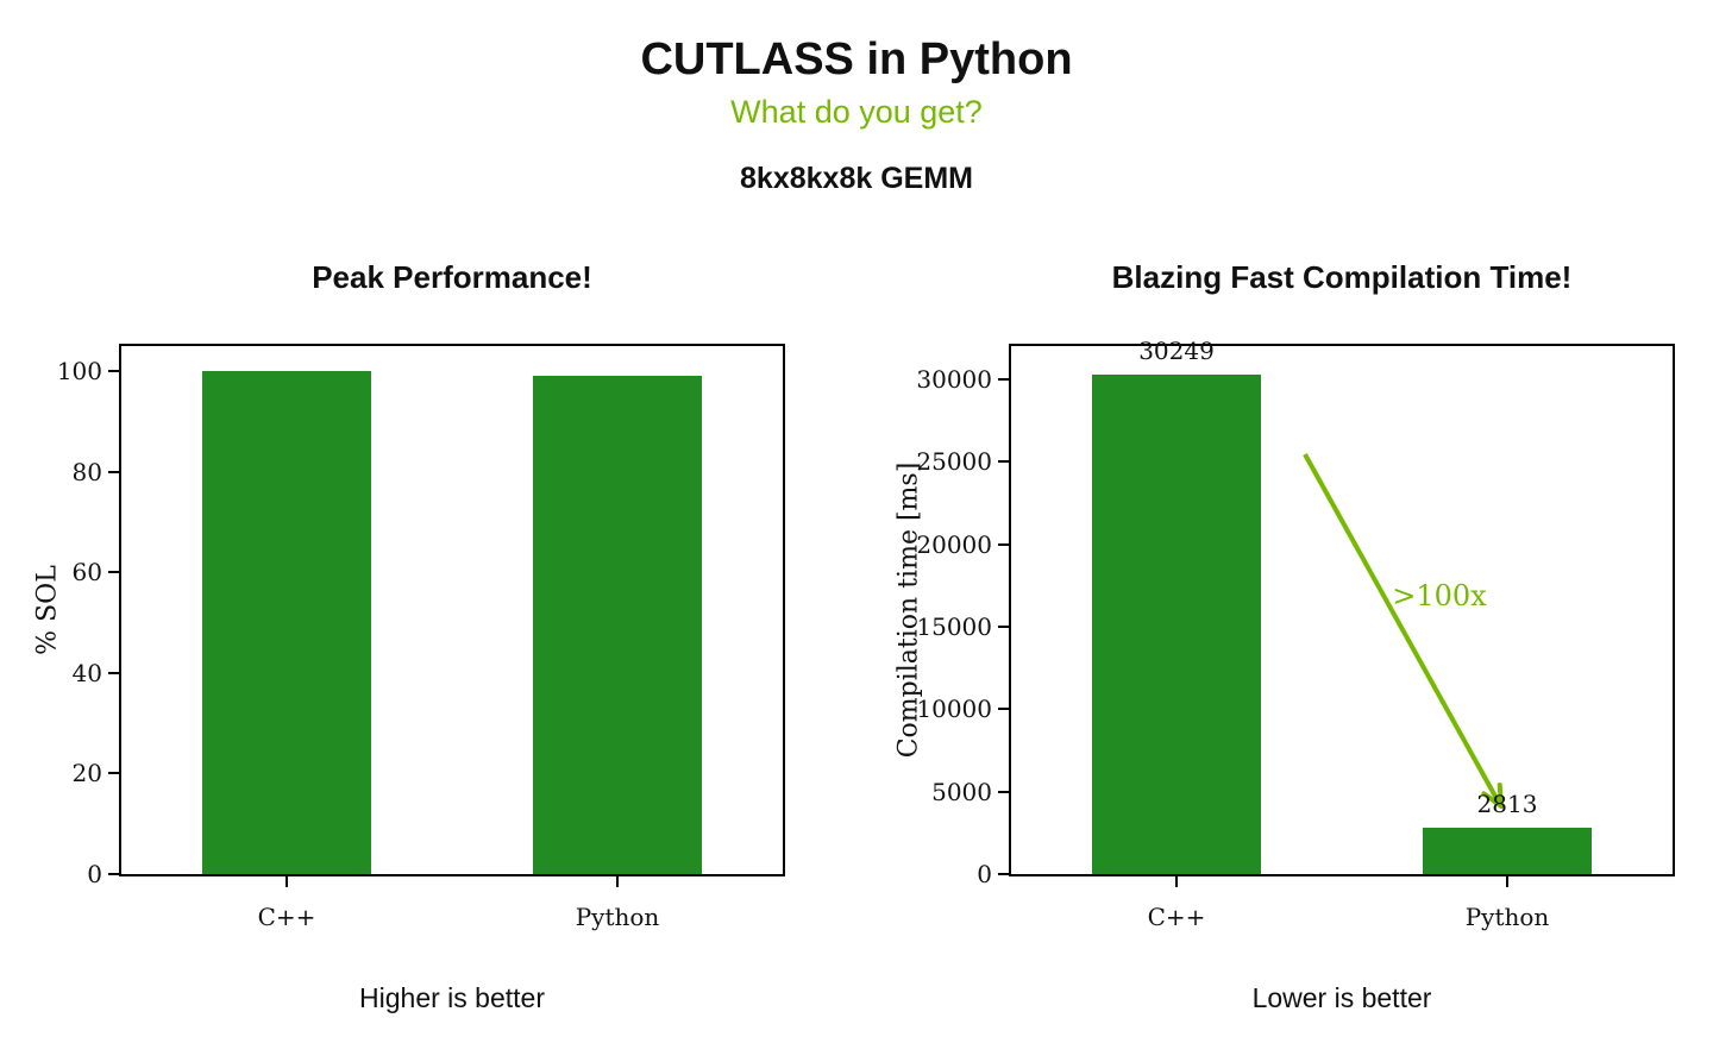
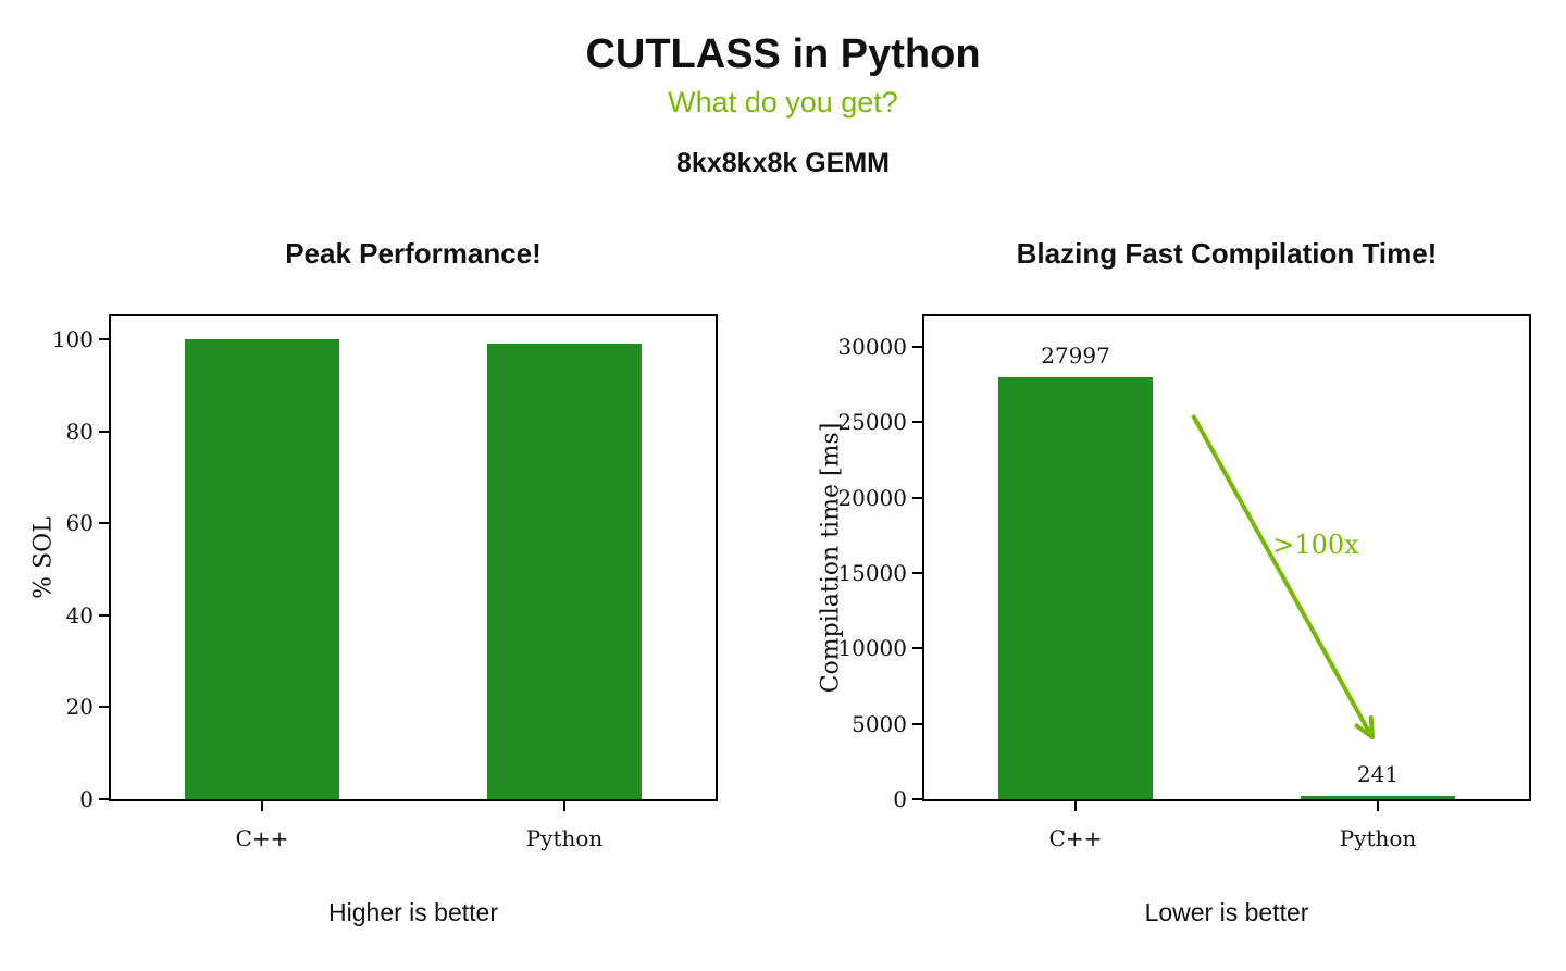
Blazing Fast Compilation Time!/C++: 30249 -> 27997
Blazing Fast Compilation Time!/Python: 2813 -> 241
